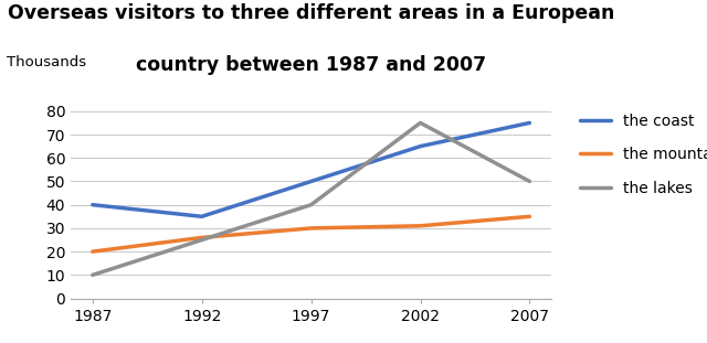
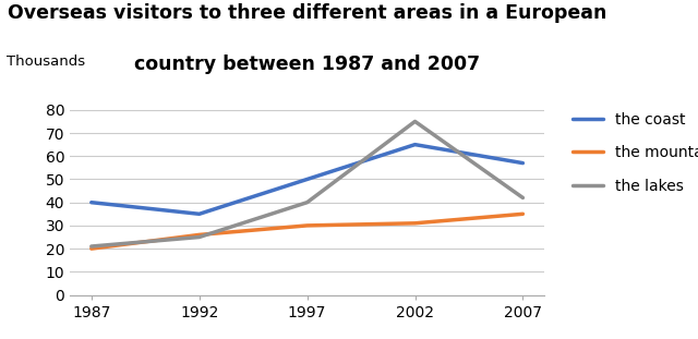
the lakes/1987: 10 -> 21
the coast/2007: 75 -> 57
the lakes/2007: 50 -> 42
